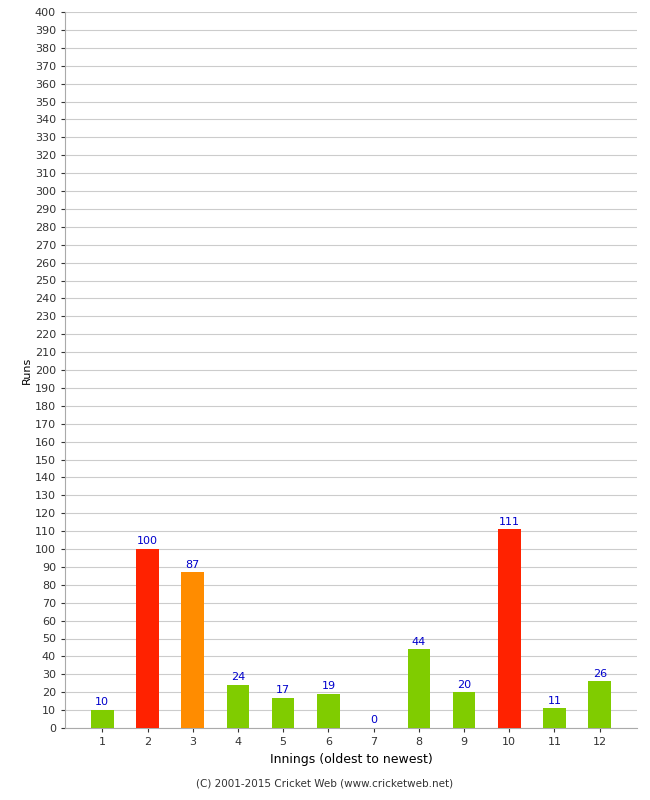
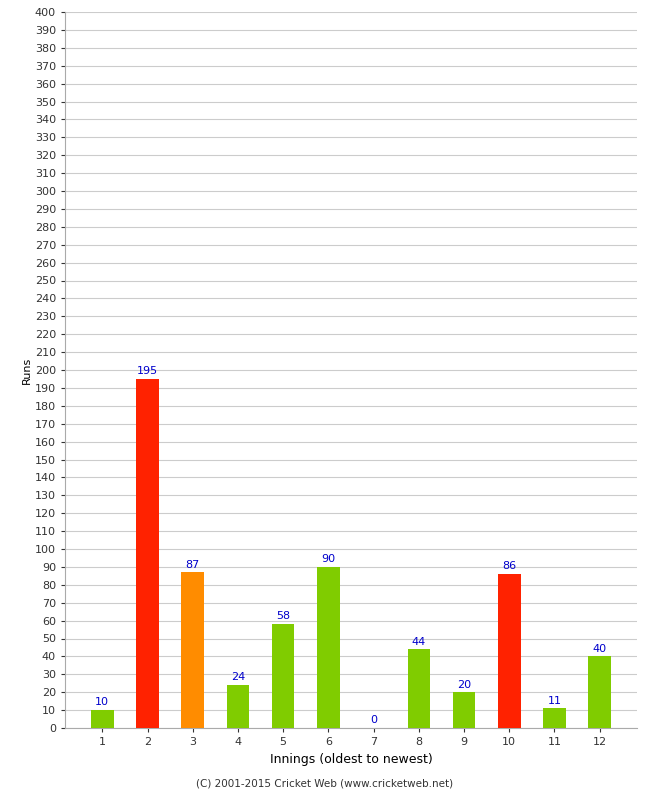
2: 100 -> 195
5: 17 -> 58
6: 19 -> 90
10: 111 -> 86
12: 26 -> 40
